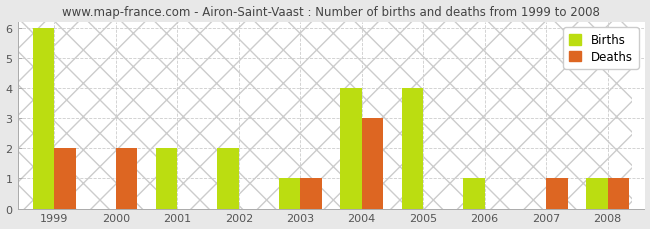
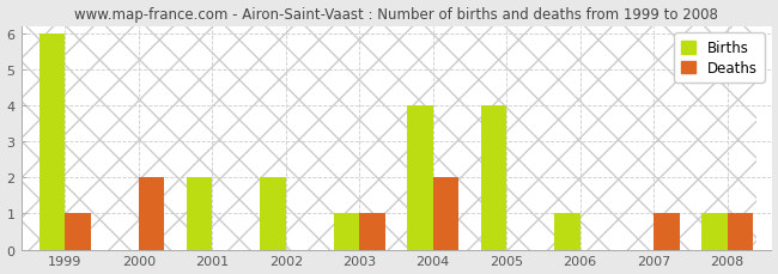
Deaths/1999: 2 -> 1
Deaths/2004: 3 -> 2
